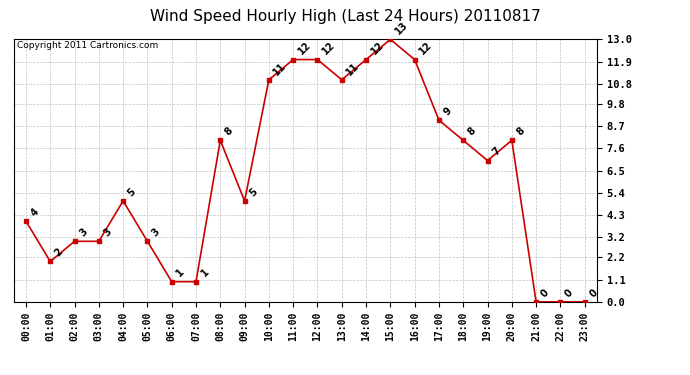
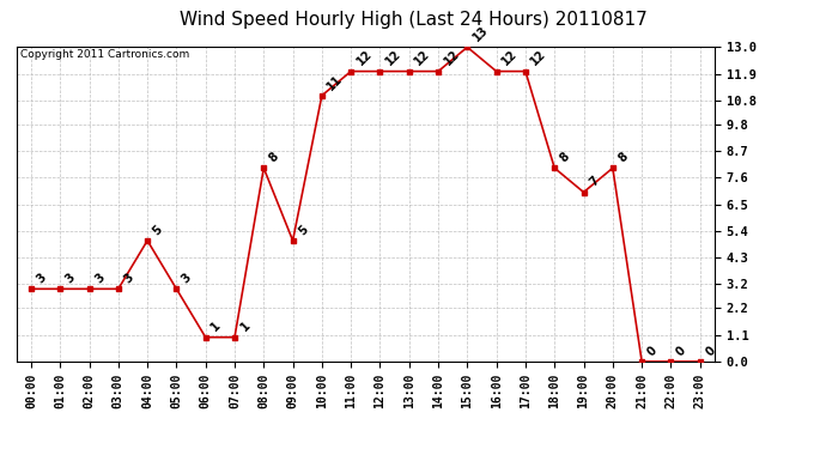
00:00: 4 -> 3
01:00: 2 -> 3
13:00: 11 -> 12
17:00: 9 -> 12
